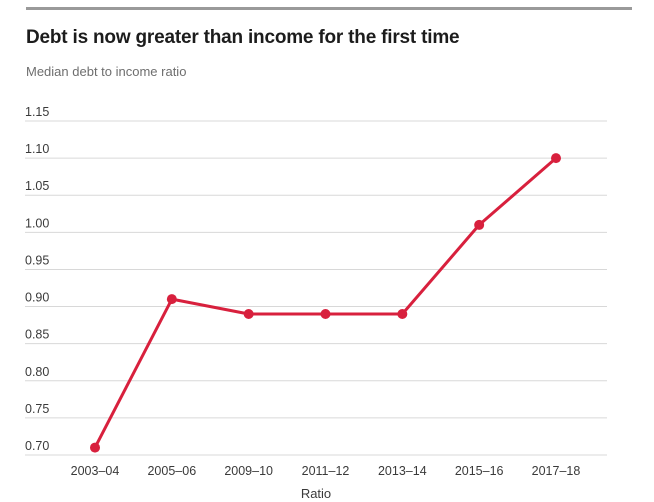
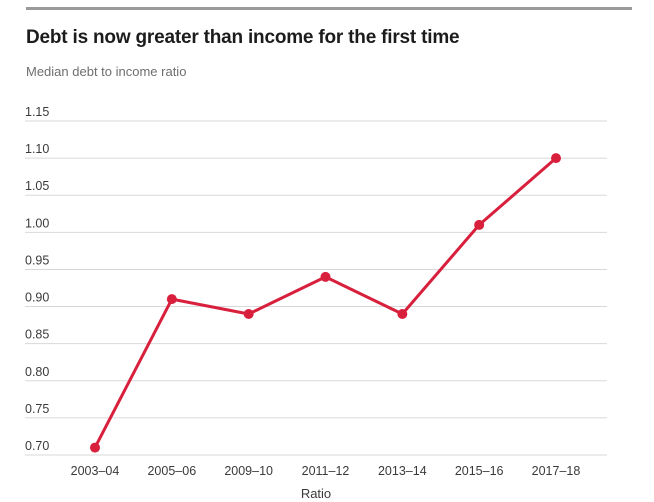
2011–12: 0.89 -> 0.94
